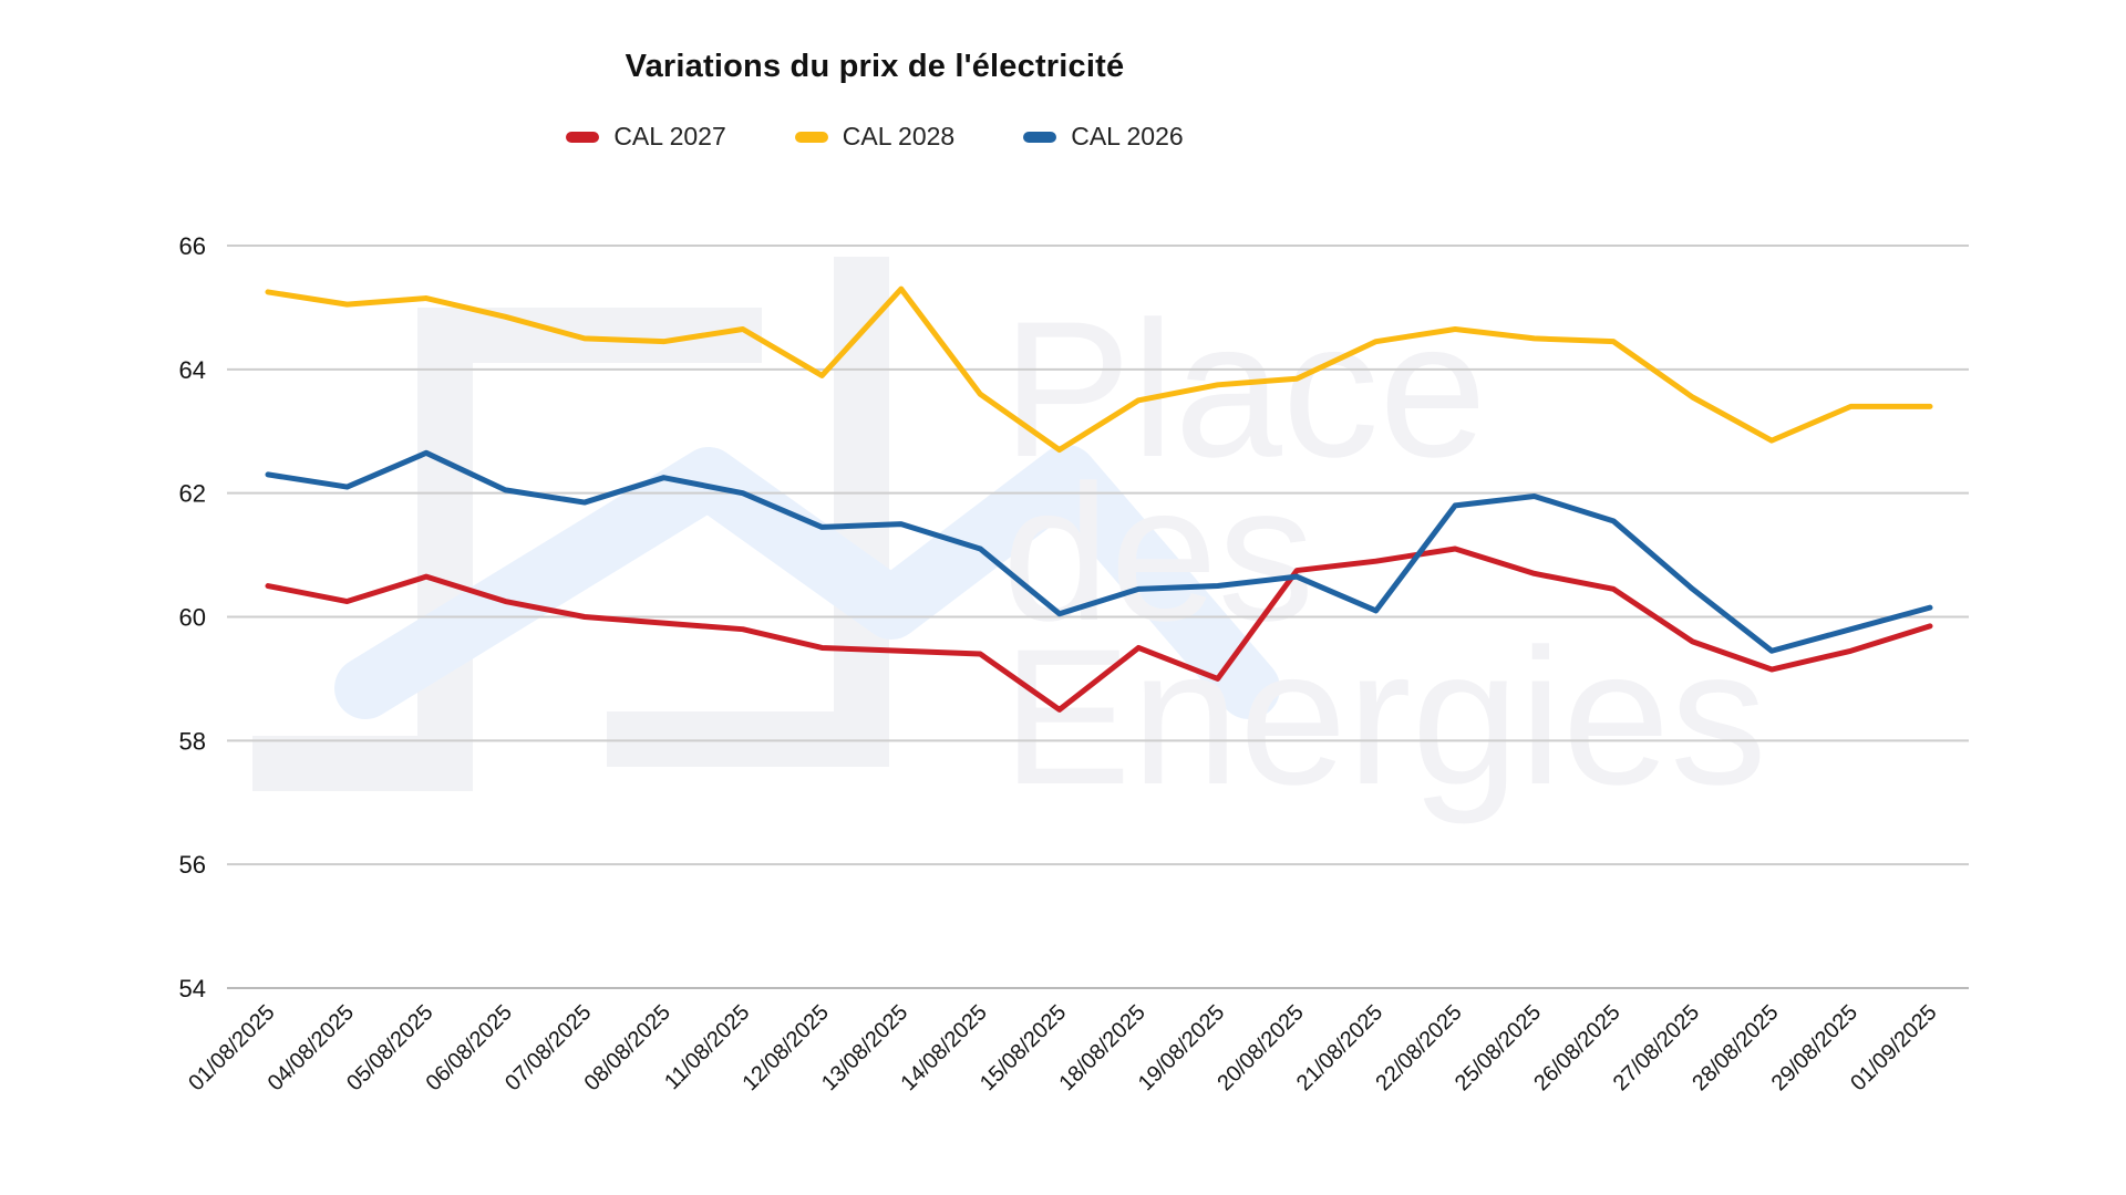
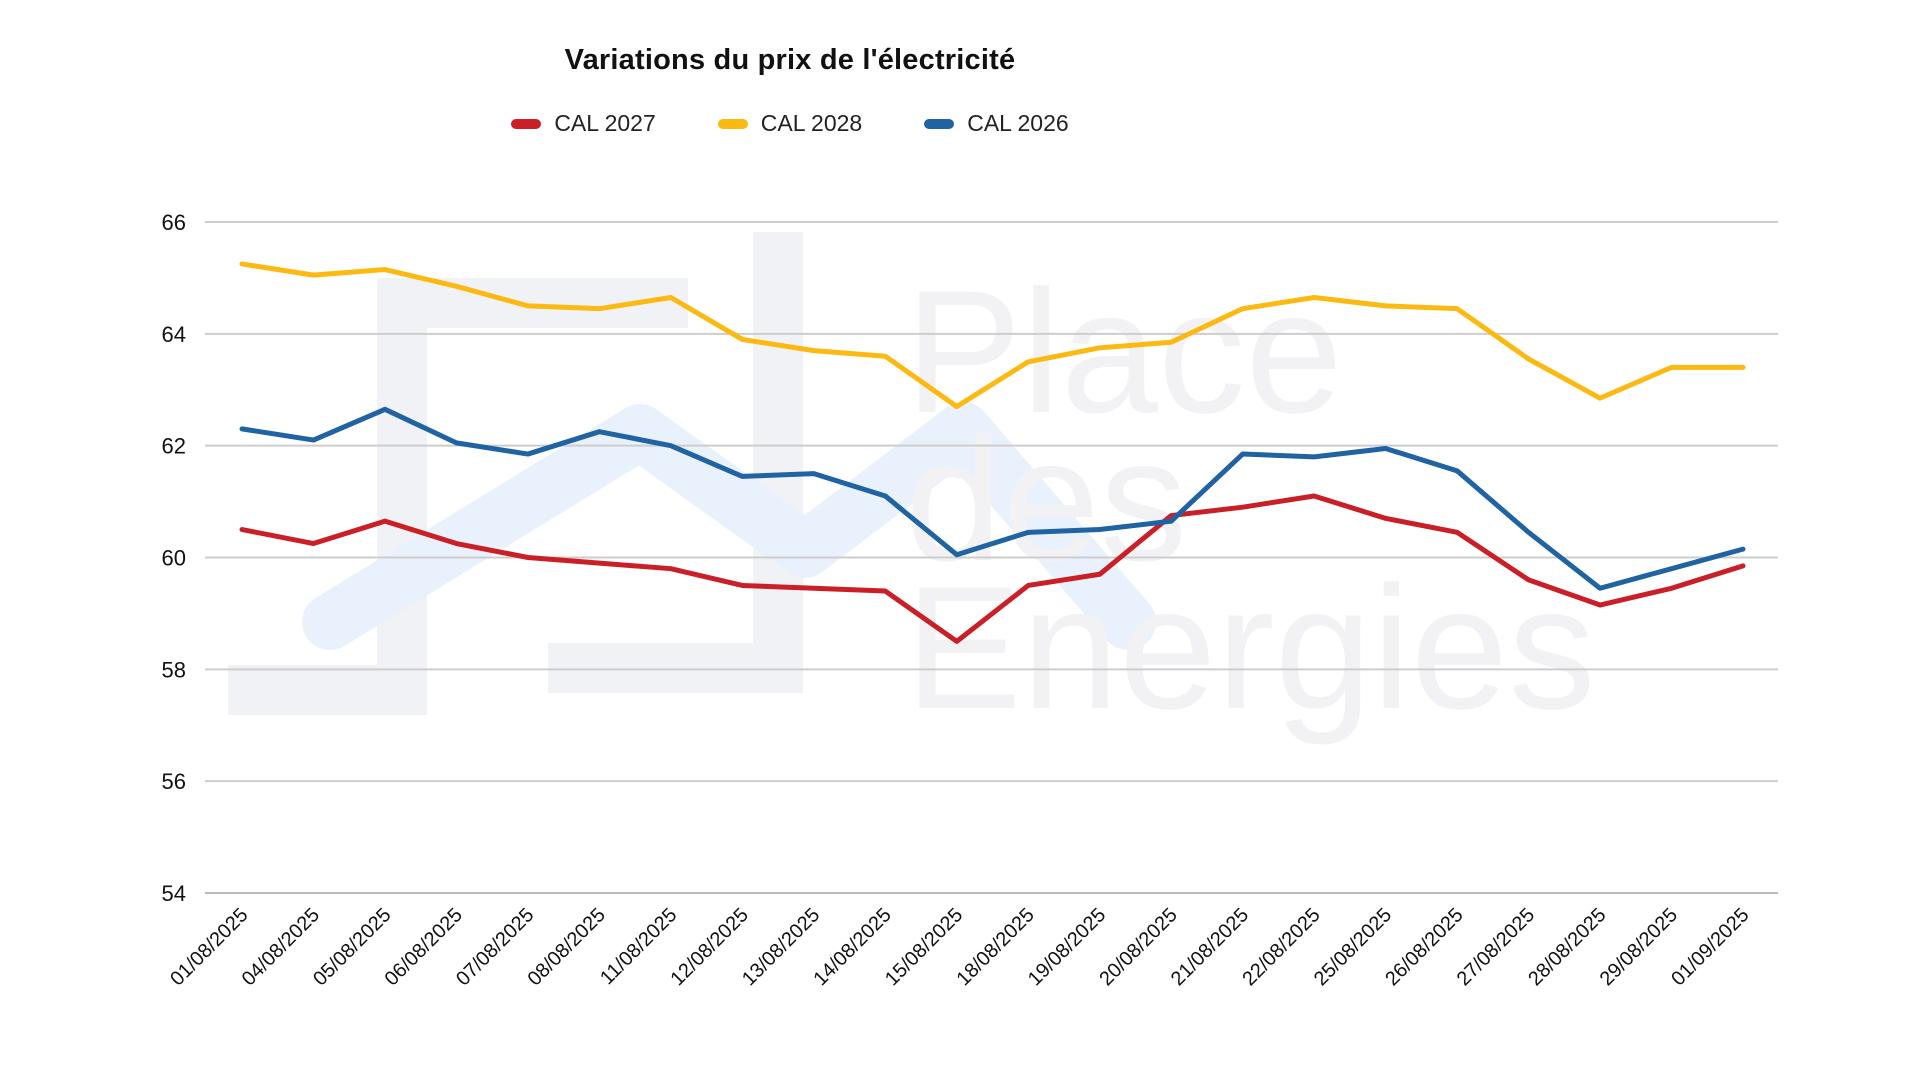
CAL 2028/13/08/2025: 65.3 -> 63.7
CAL 2027/19/08/2025: 59.0 -> 59.7
CAL 2026/21/08/2025: 60.1 -> 61.9
